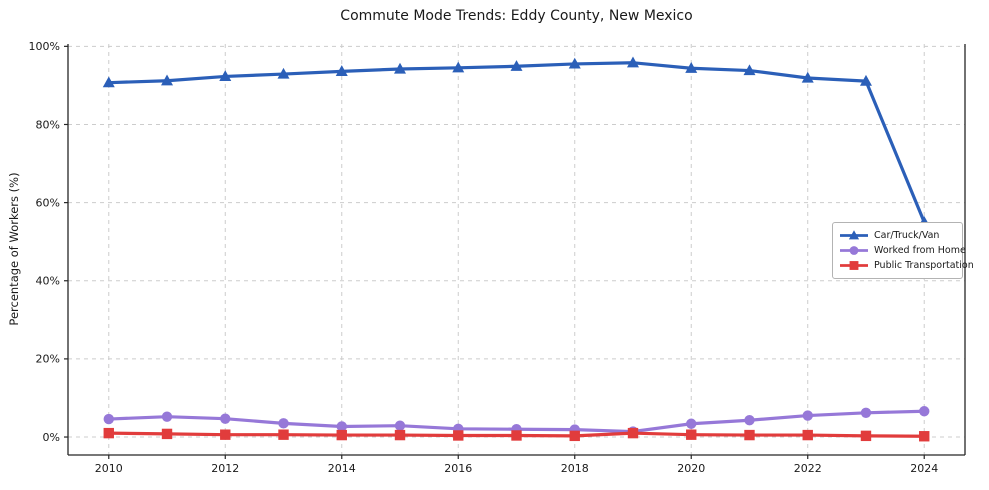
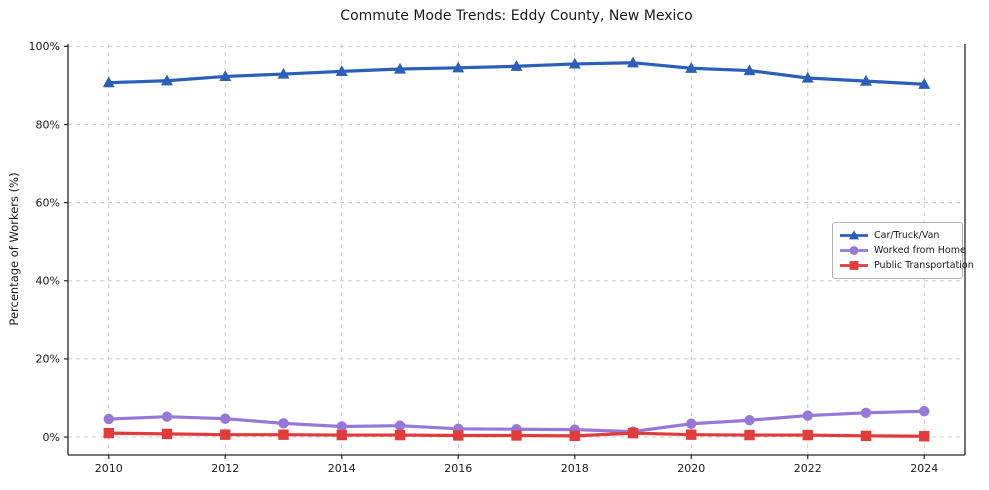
Car/Truck/Van/2024: 55% -> 90%
